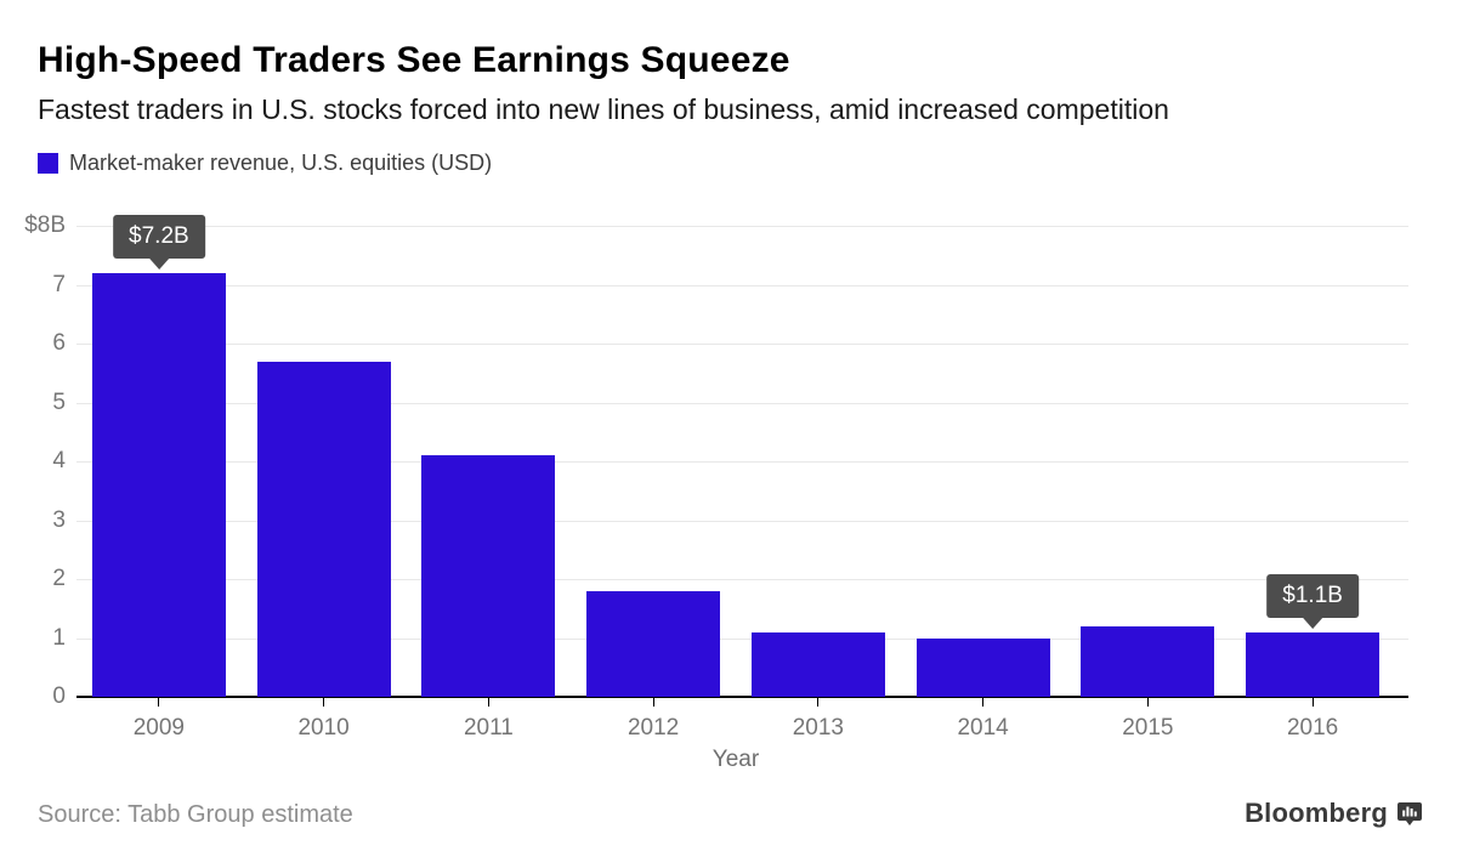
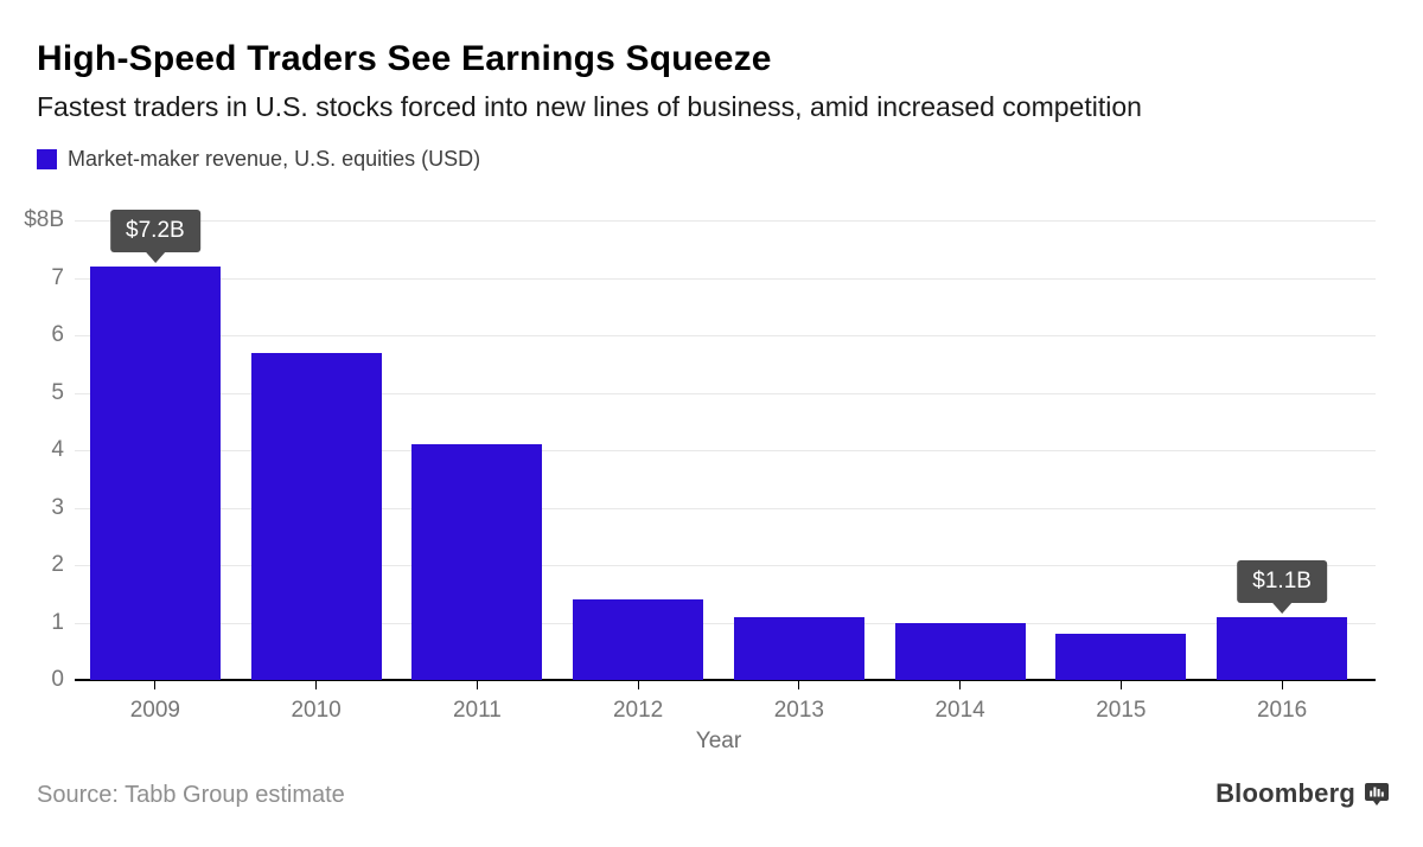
2012: $1.8B -> $1.4B
2015: $1.2B -> $0.8B
